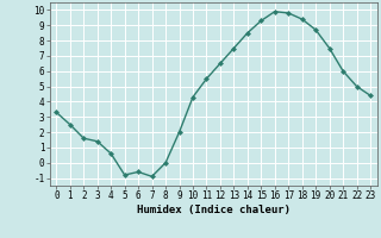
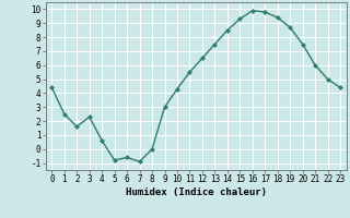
0: 3.3 -> 4.4
3: 1.4 -> 2.3
9: 2.0 -> 3.0
